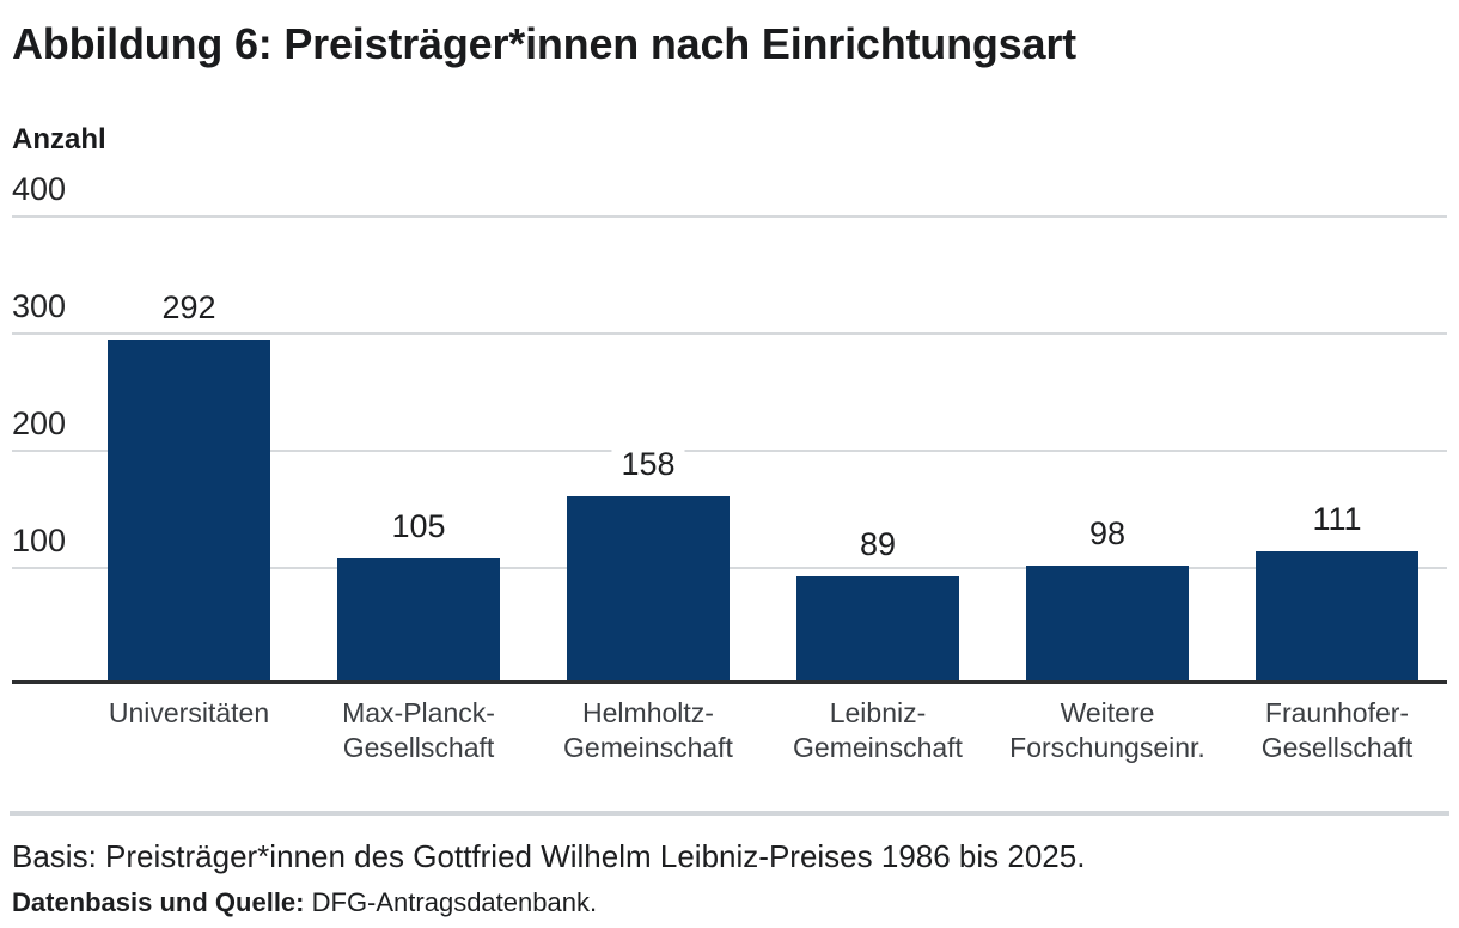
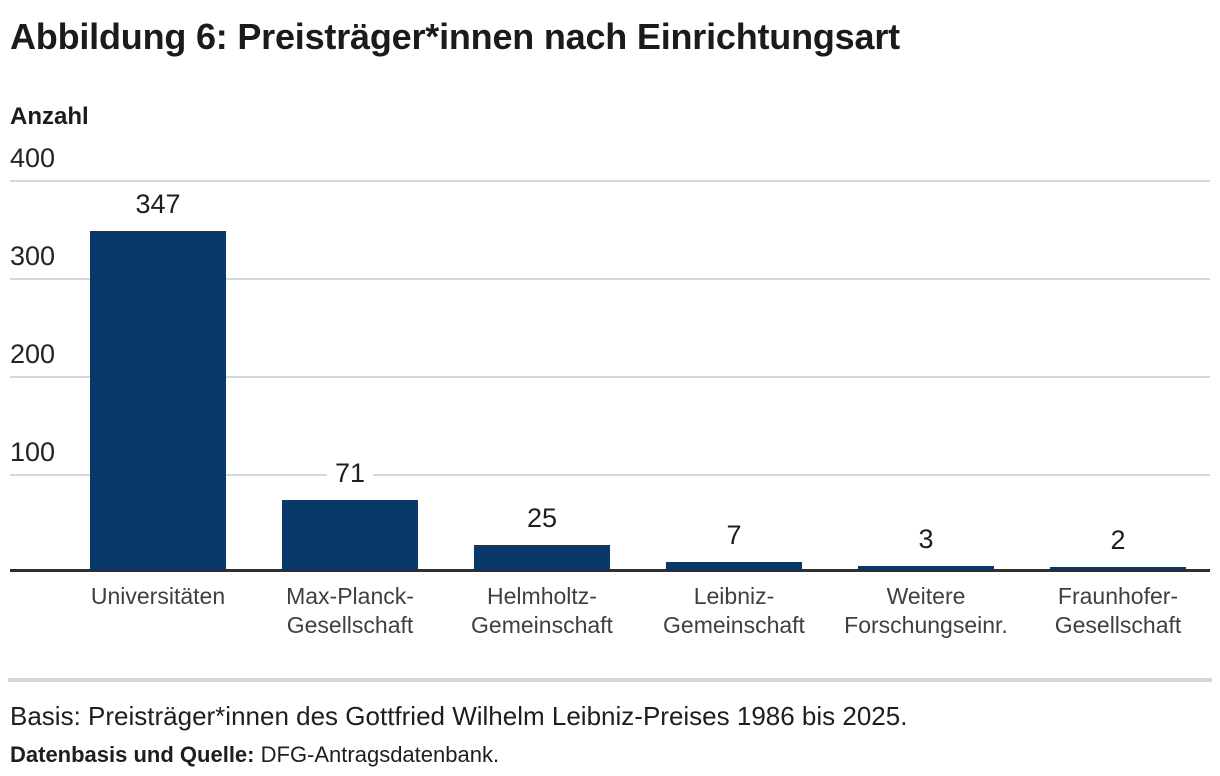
Universitäten: 292 -> 347
Max-Planck- Gesellschaft: 105 -> 71
Helmholtz- Gemeinschaft: 158 -> 25
Leibniz- Gemeinschaft: 89 -> 7
Weitere Forschungseinr.: 98 -> 3
Fraunhofer- Gesellschaft: 111 -> 2
